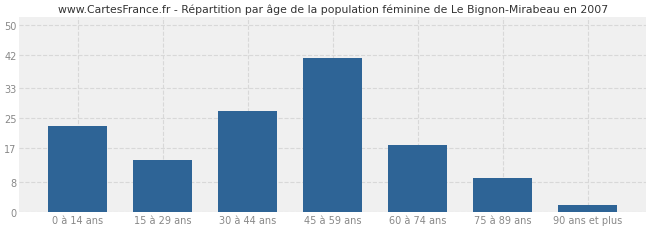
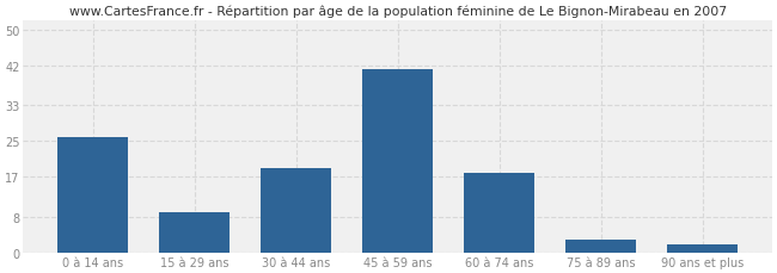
0 à 14 ans: 23 -> 26
15 à 29 ans: 14 -> 9
30 à 44 ans: 27 -> 19
75 à 89 ans: 9 -> 3
